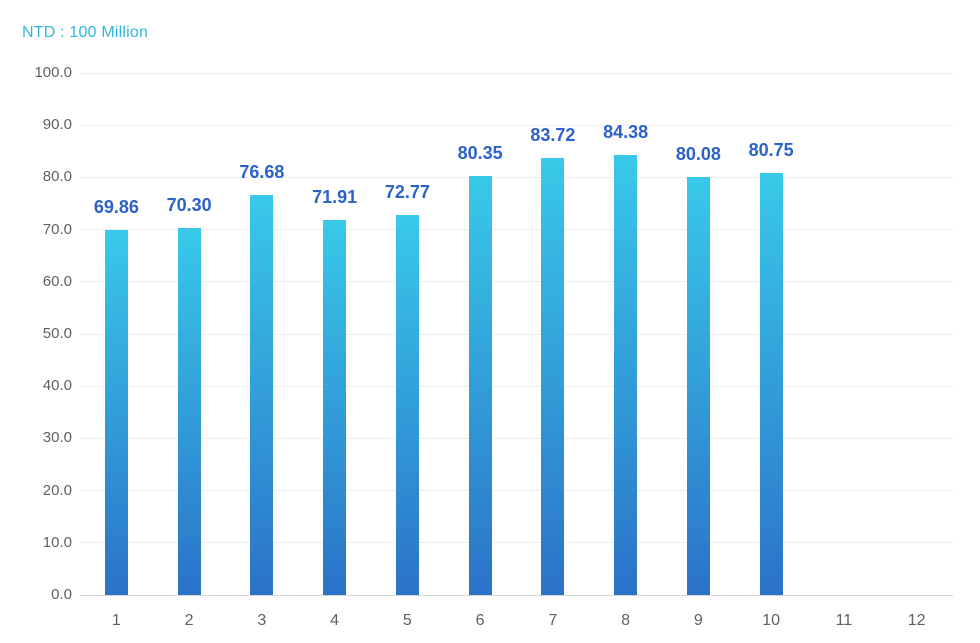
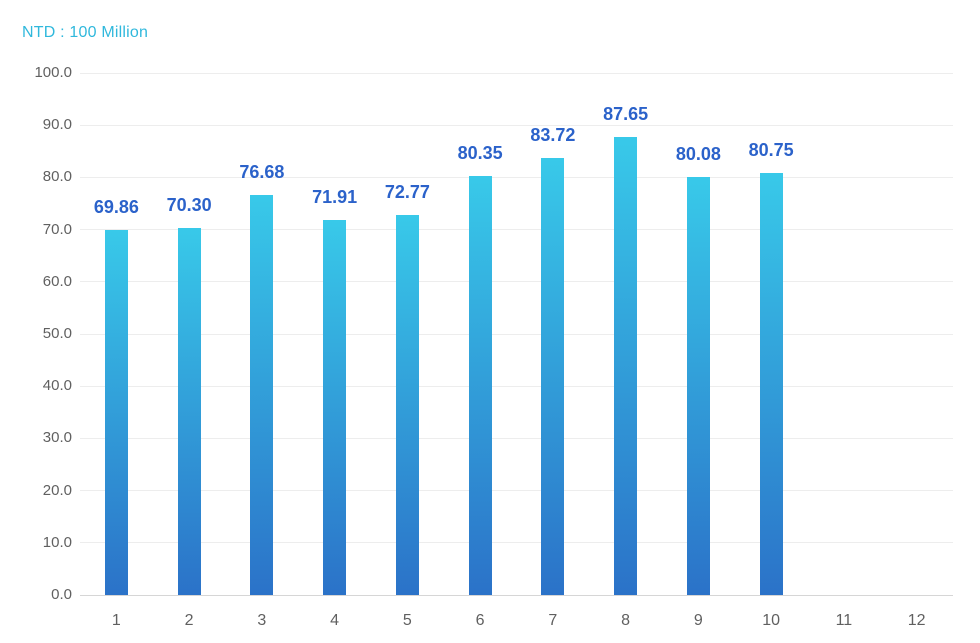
8: 84.38 -> 87.65
